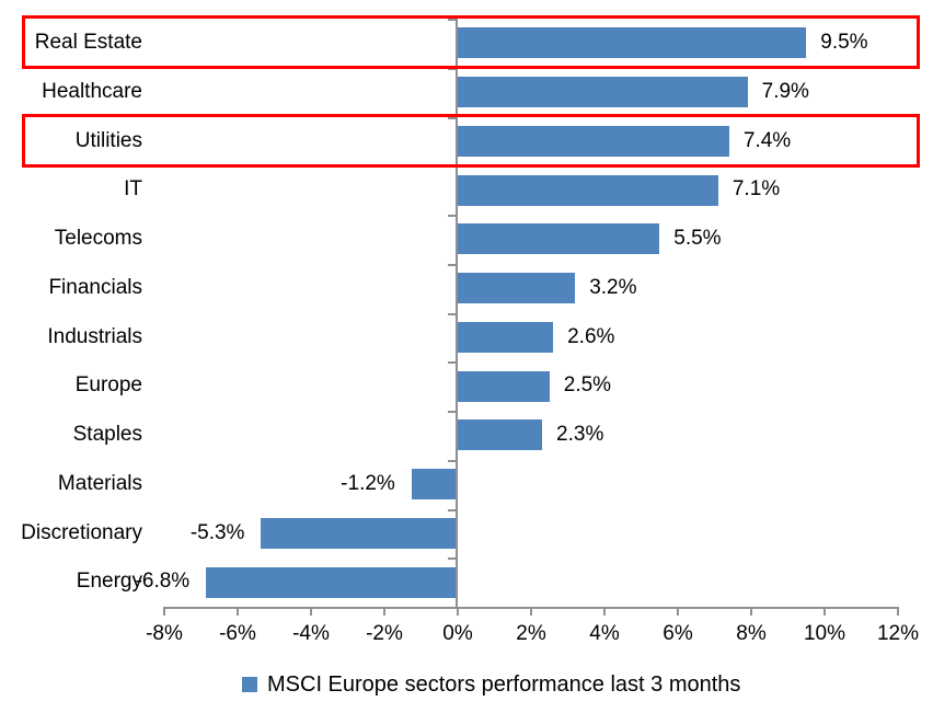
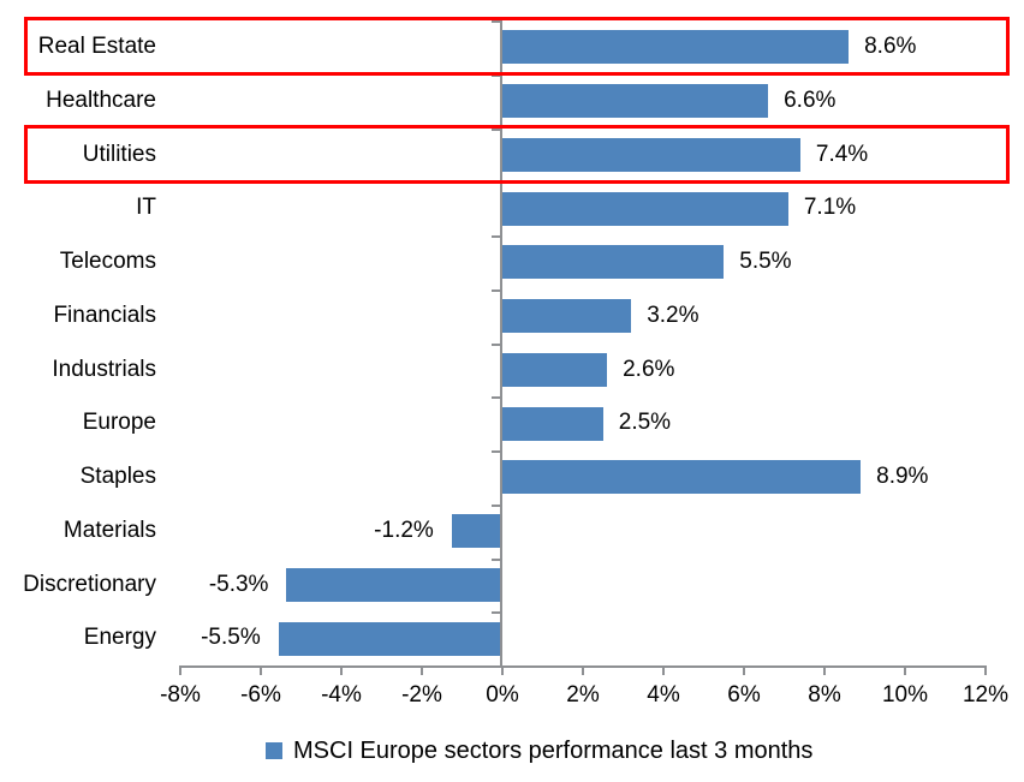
Real Estate: 9.5% -> 8.6%
Healthcare: 7.9% -> 6.6%
Staples: 2.3% -> 8.9%
Energy: -6.8% -> -5.5%
